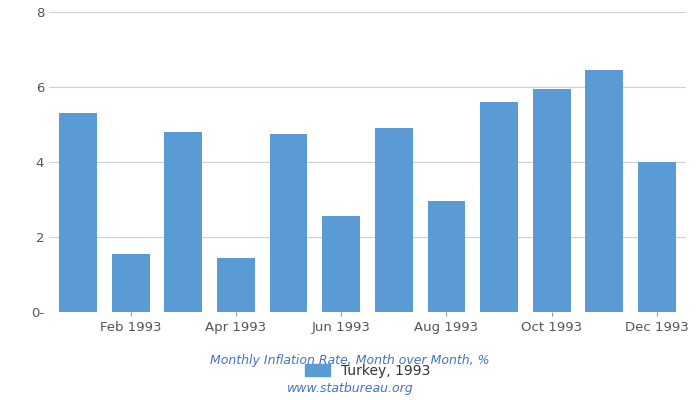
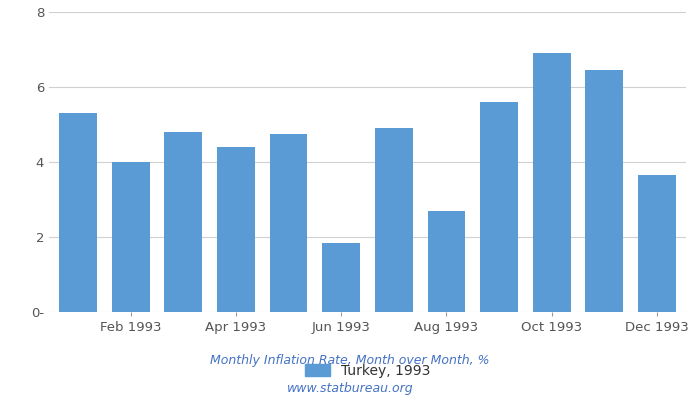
Feb 1993: 1.55 -> 4.00
Apr 1993: 1.45 -> 4.40
Jun 1993: 2.55 -> 1.85
Aug 1993: 2.95 -> 2.70
Oct 1993: 5.95 -> 6.90
Dec 1993: 4.00 -> 3.65
